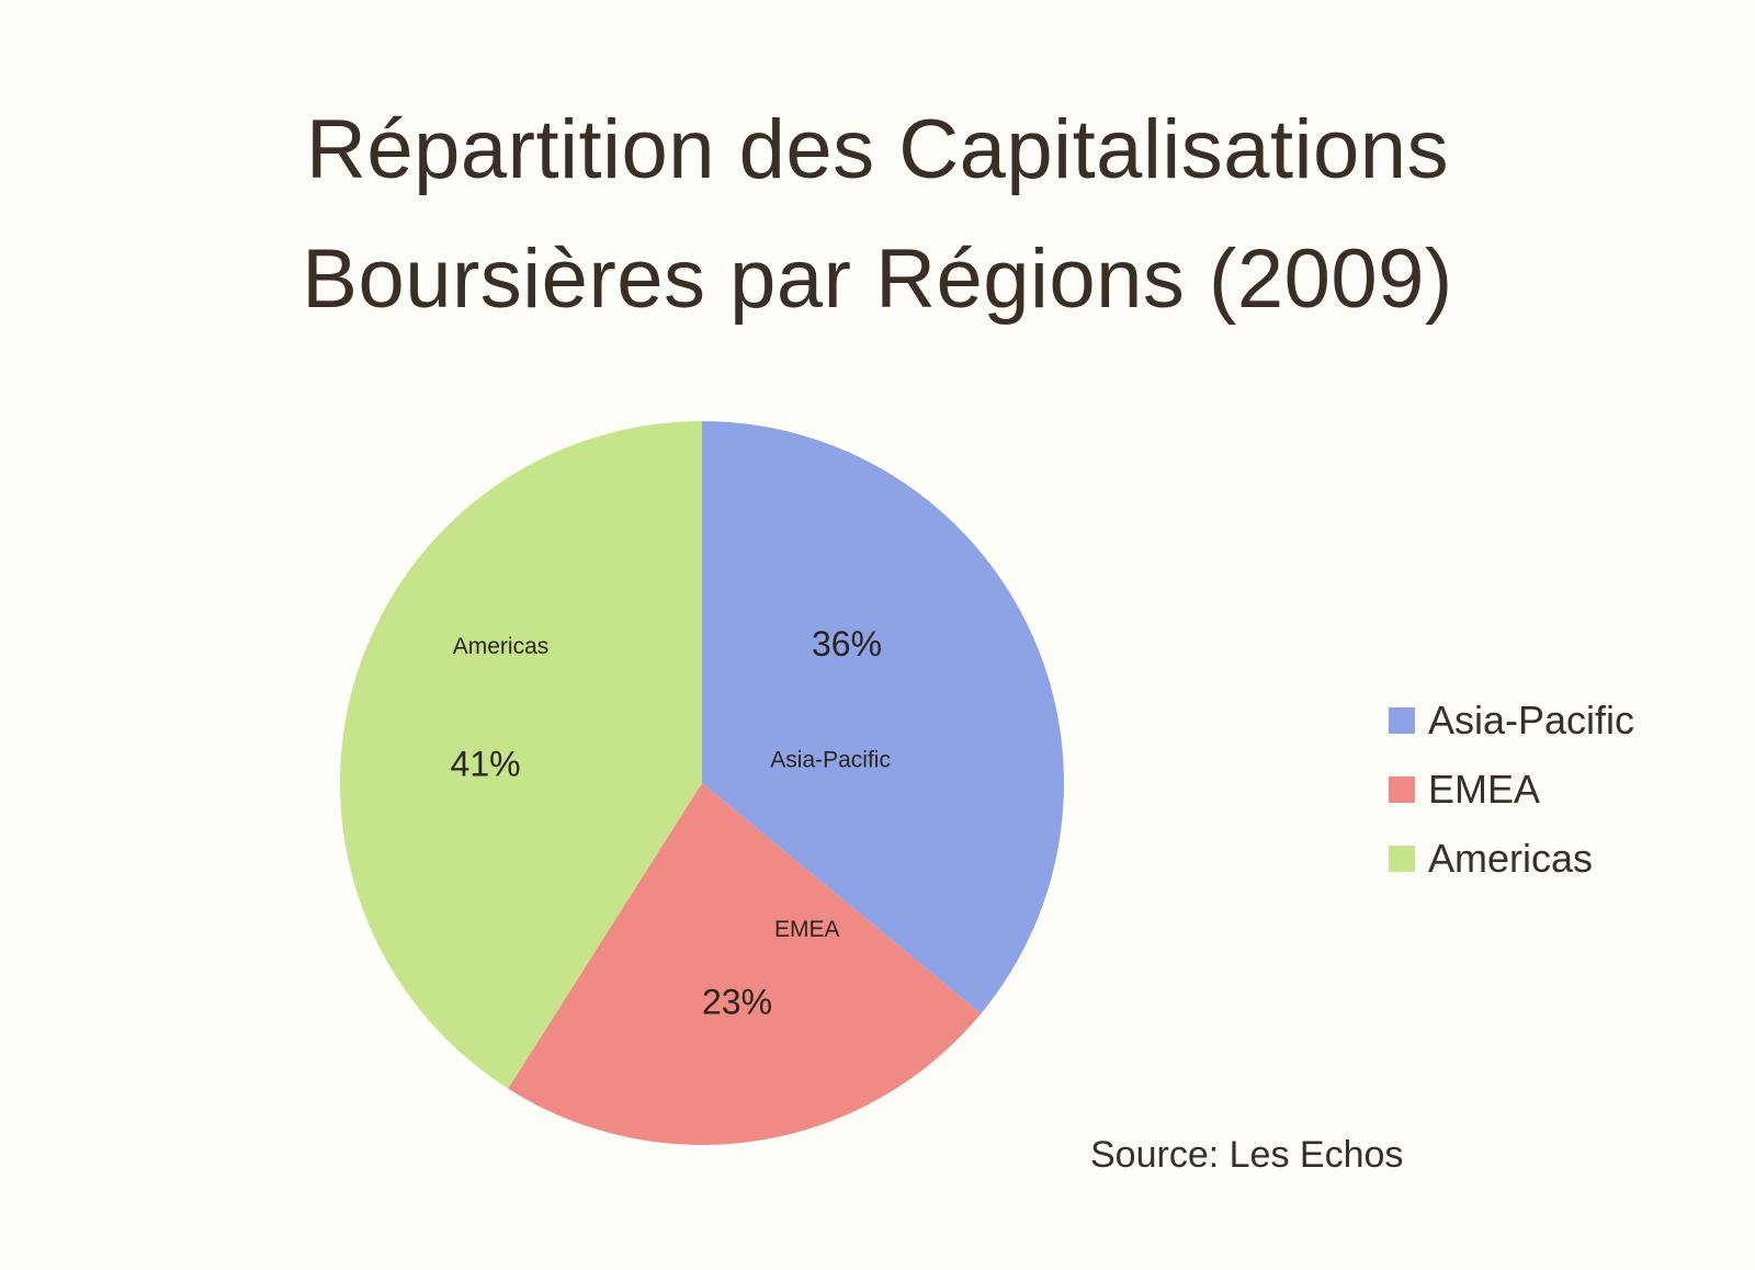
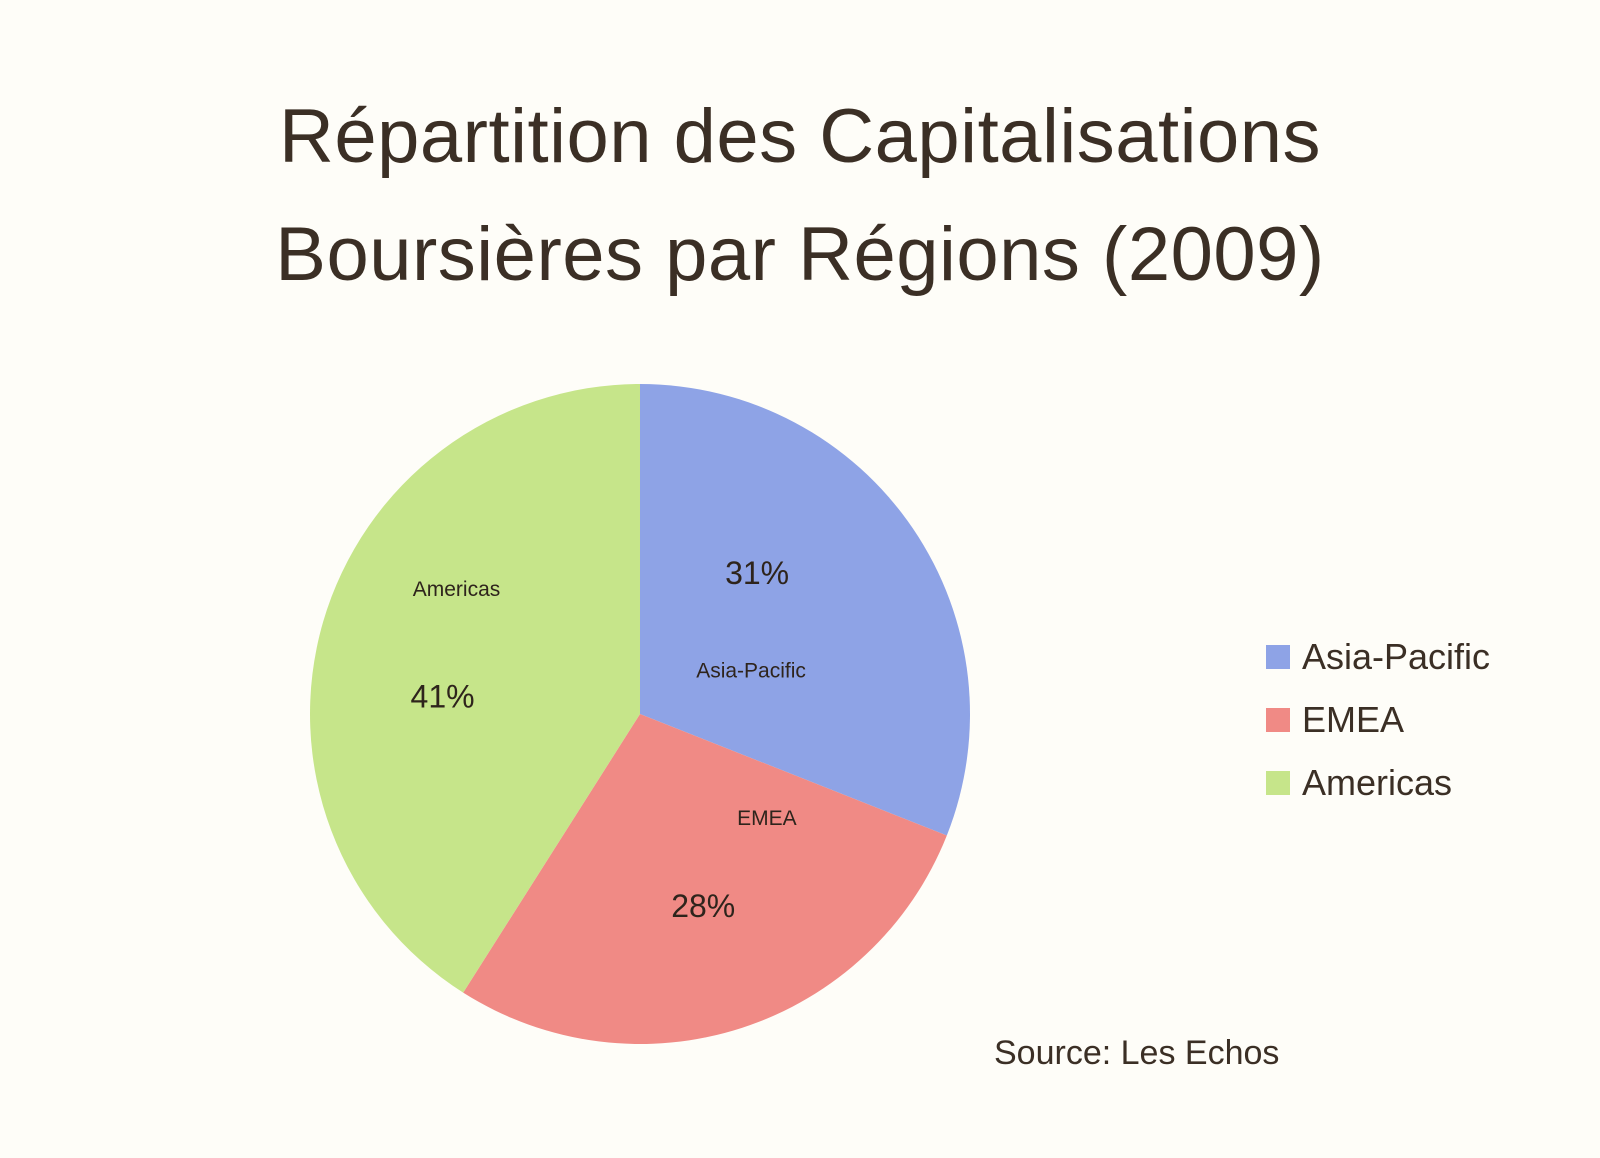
Asia-Pacific: 36% -> 31%
EMEA: 23% -> 28%
